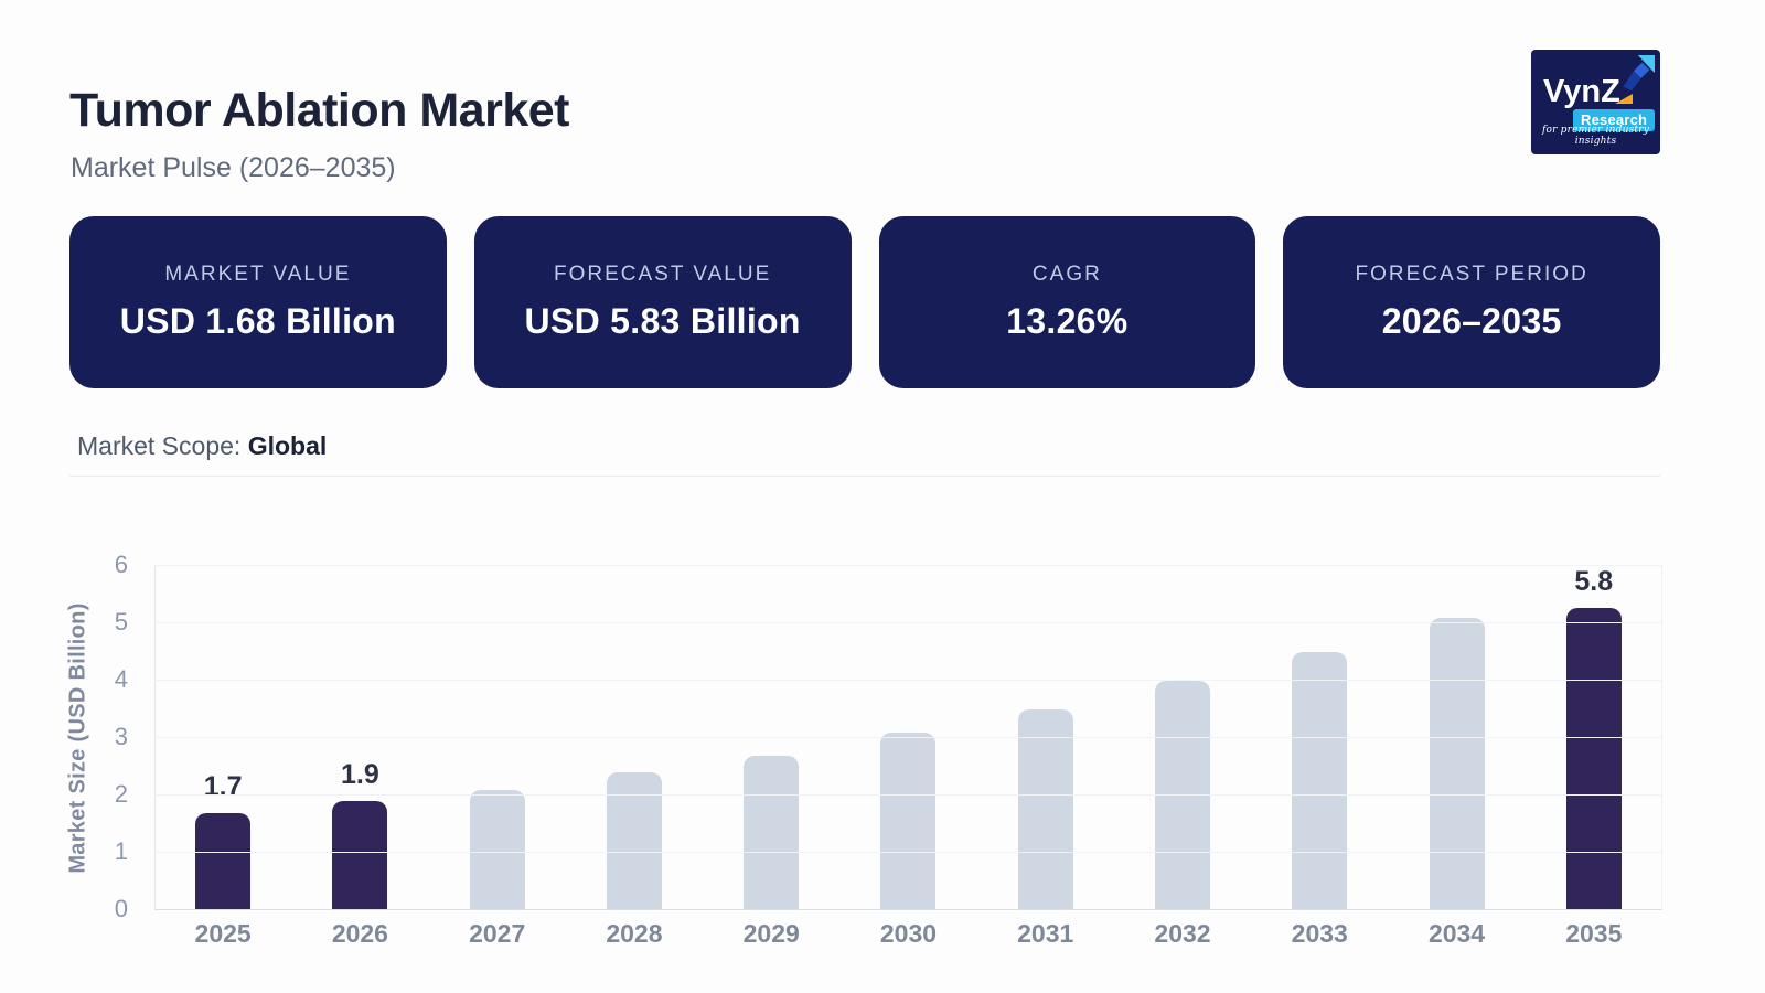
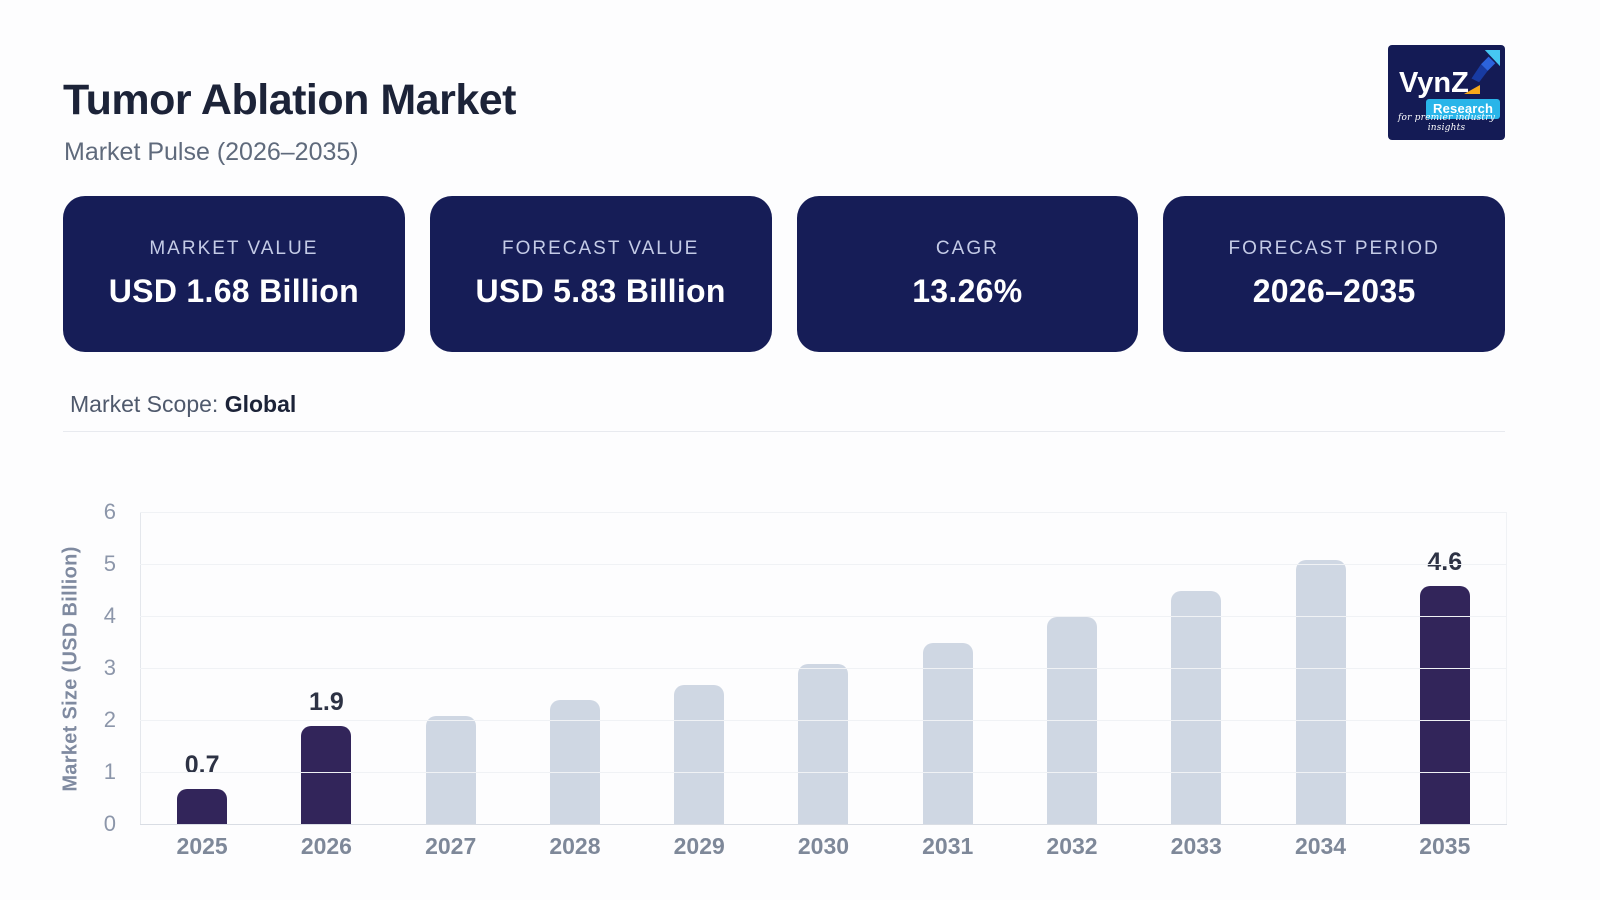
2025: 1.7 -> 0.7
2035: 5.8 -> 4.6
